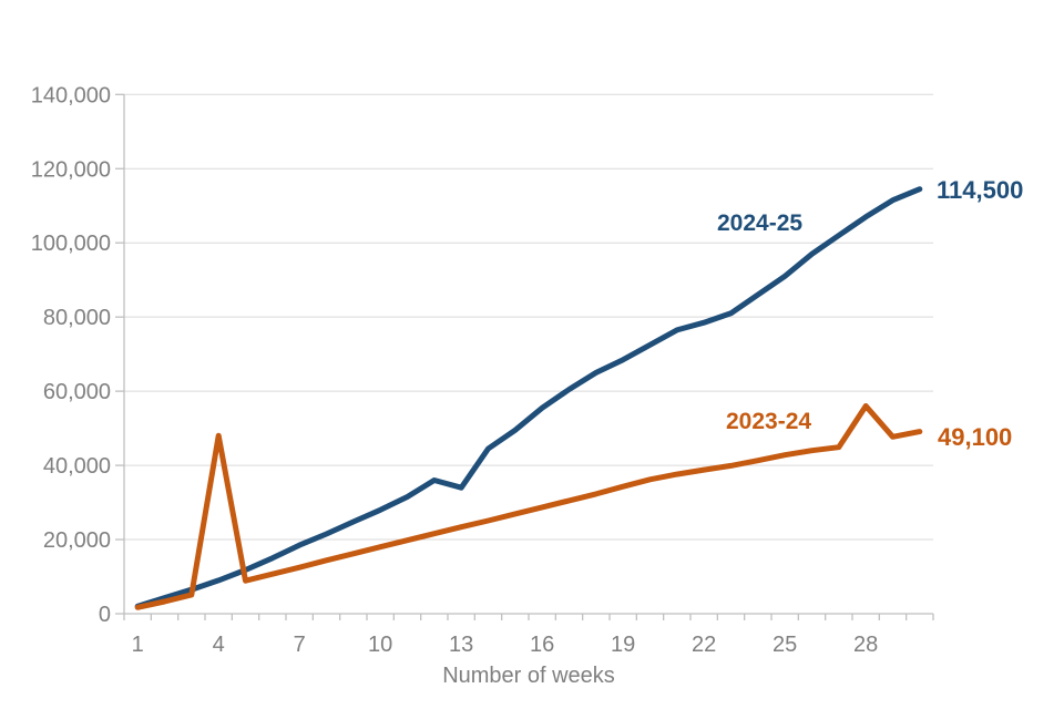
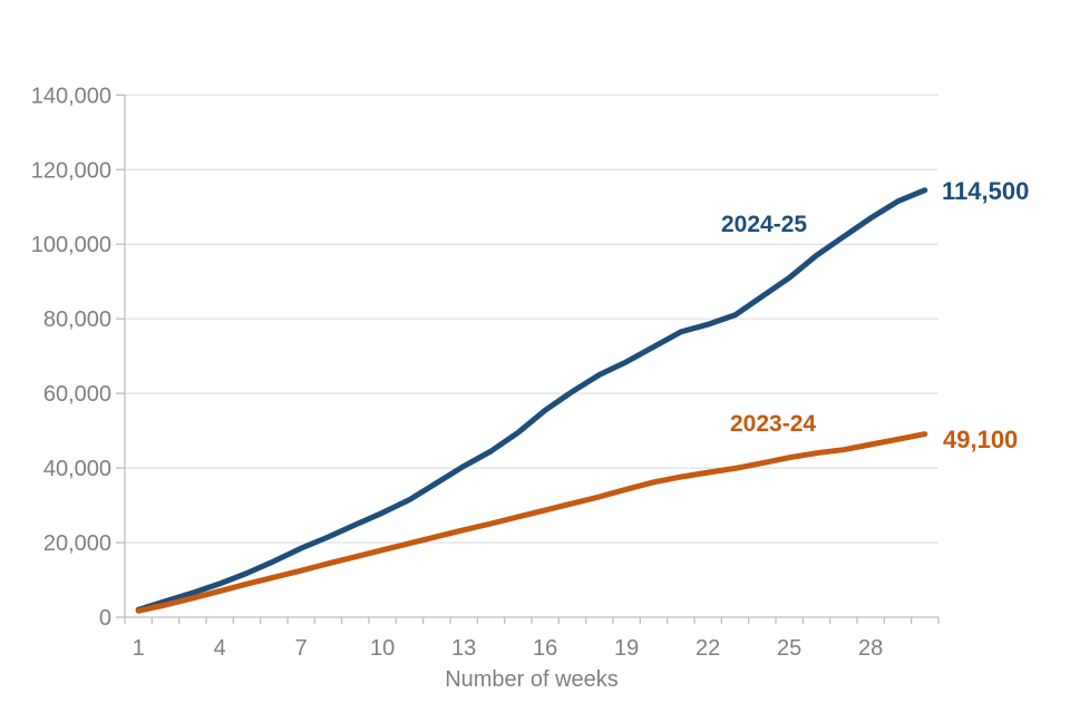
2023-24/4: 48000 -> 7000
2024-25/13: 34000 -> 40000
2023-24/28: 56000 -> 46000
